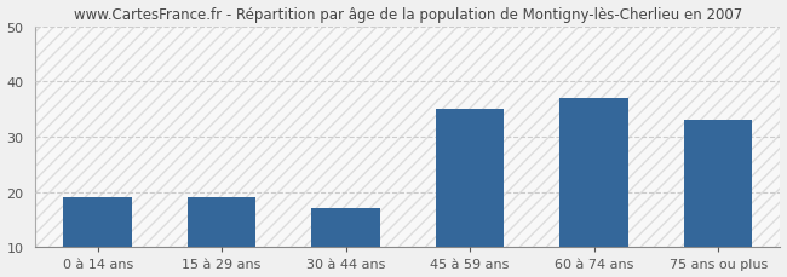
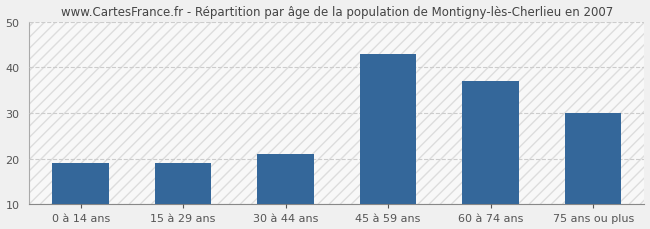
30 à 44 ans: 17 -> 21
45 à 59 ans: 35 -> 43
75 ans ou plus: 33 -> 30
